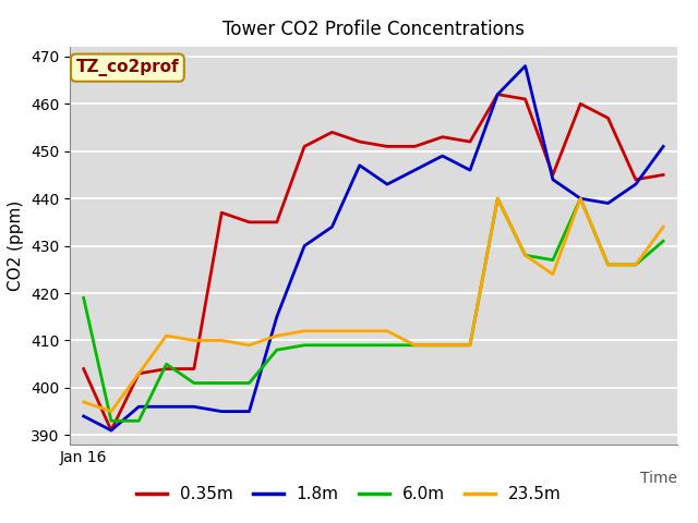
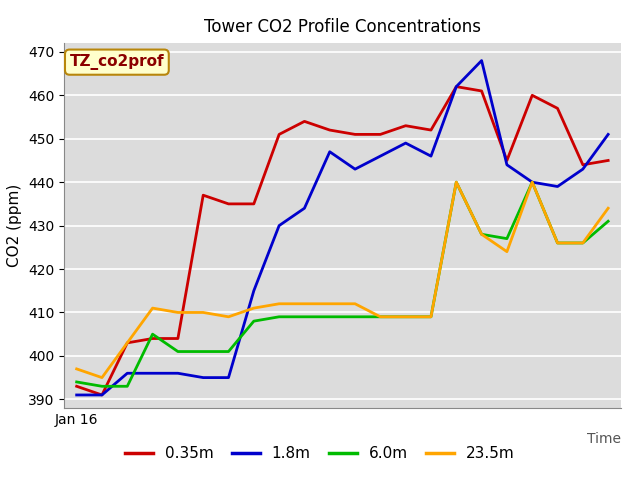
0.35m/Jan 16: 404 -> 393
1.8m/Jan 16: 394 -> 391
6.0m/Jan 16: 419 -> 394
